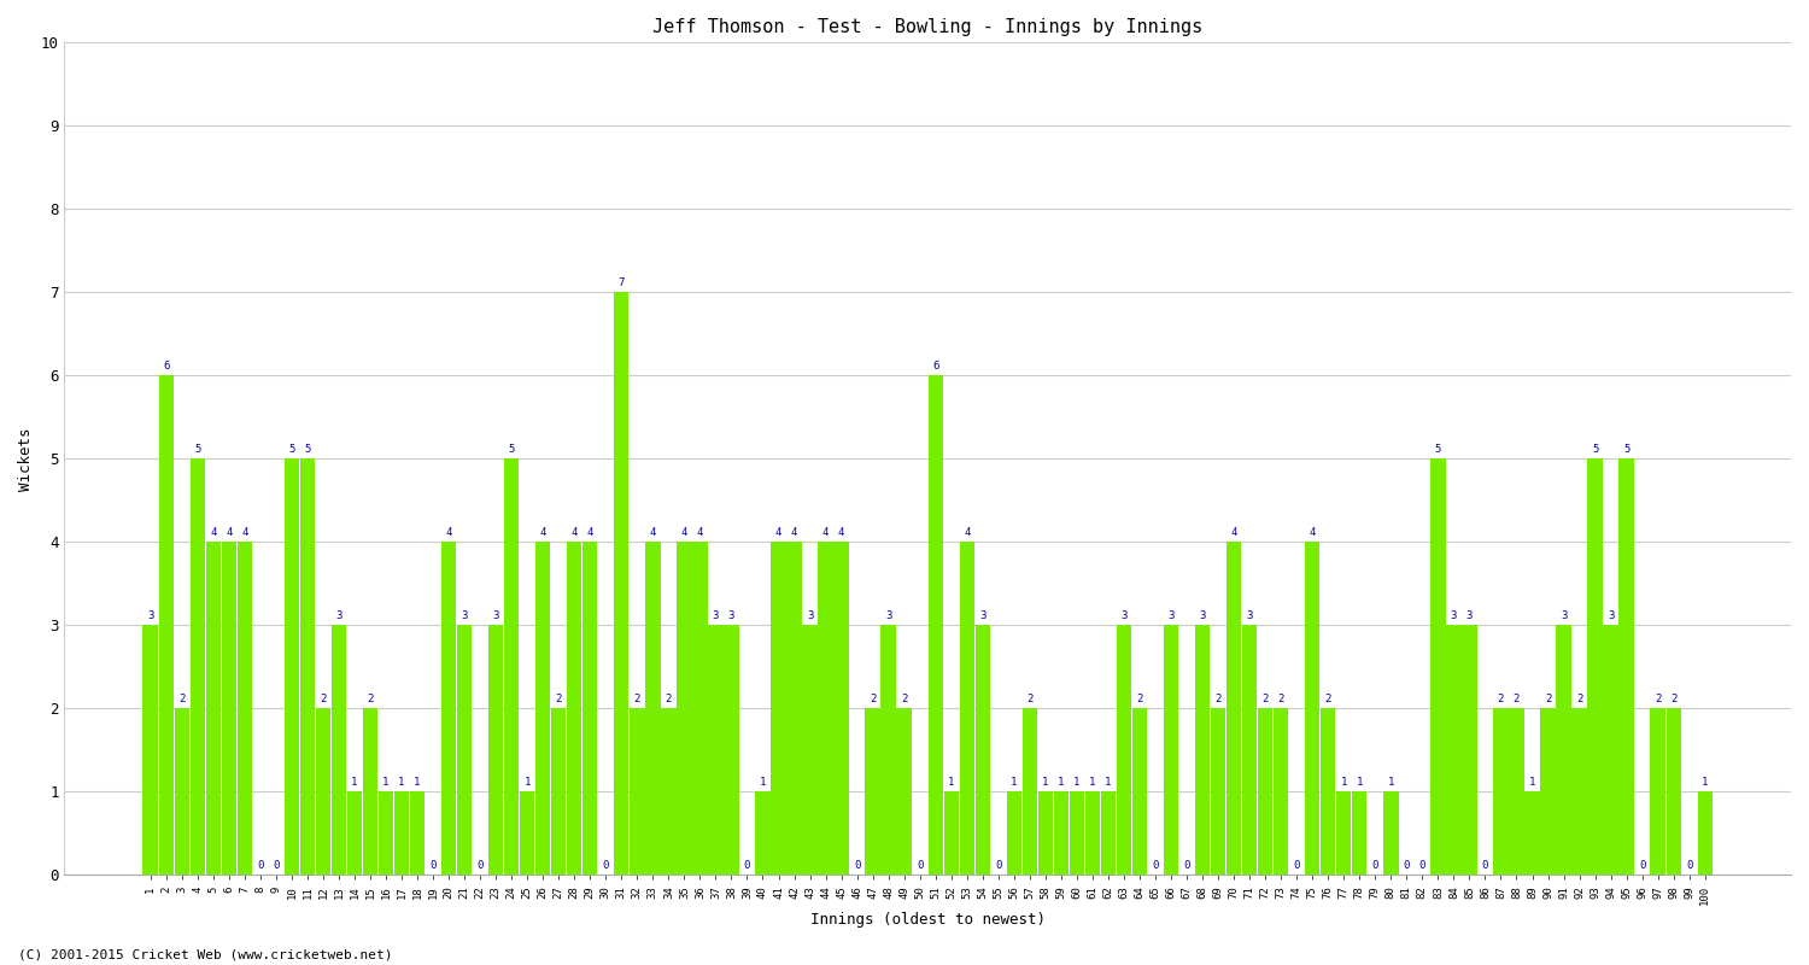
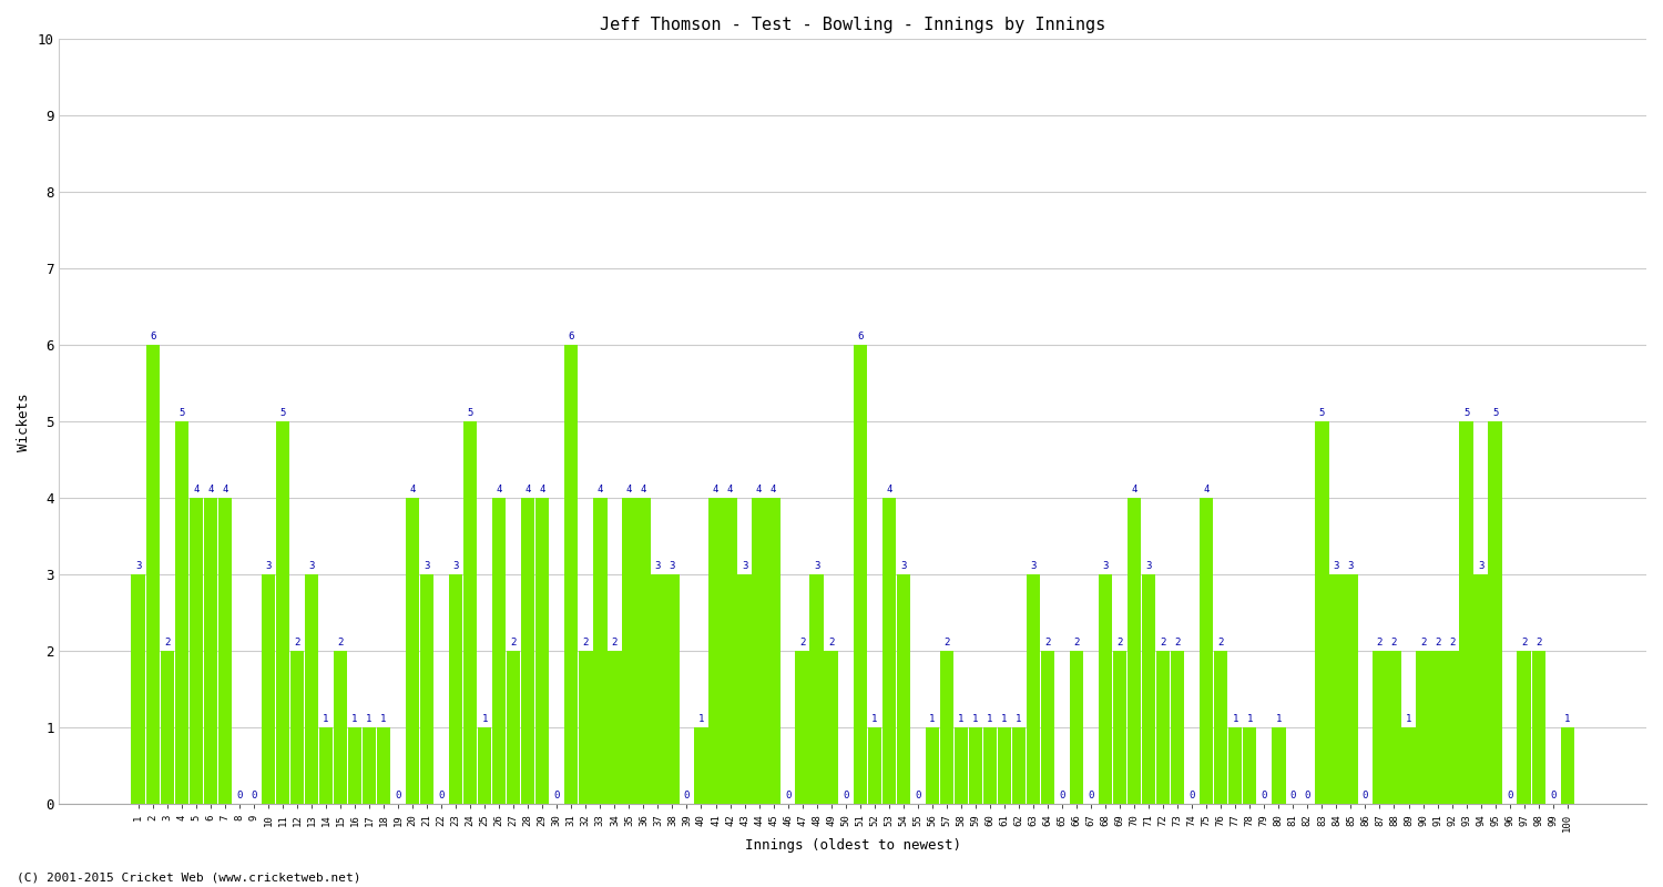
10: 5 -> 3
31: 7 -> 6
66: 3 -> 2
91: 3 -> 2
